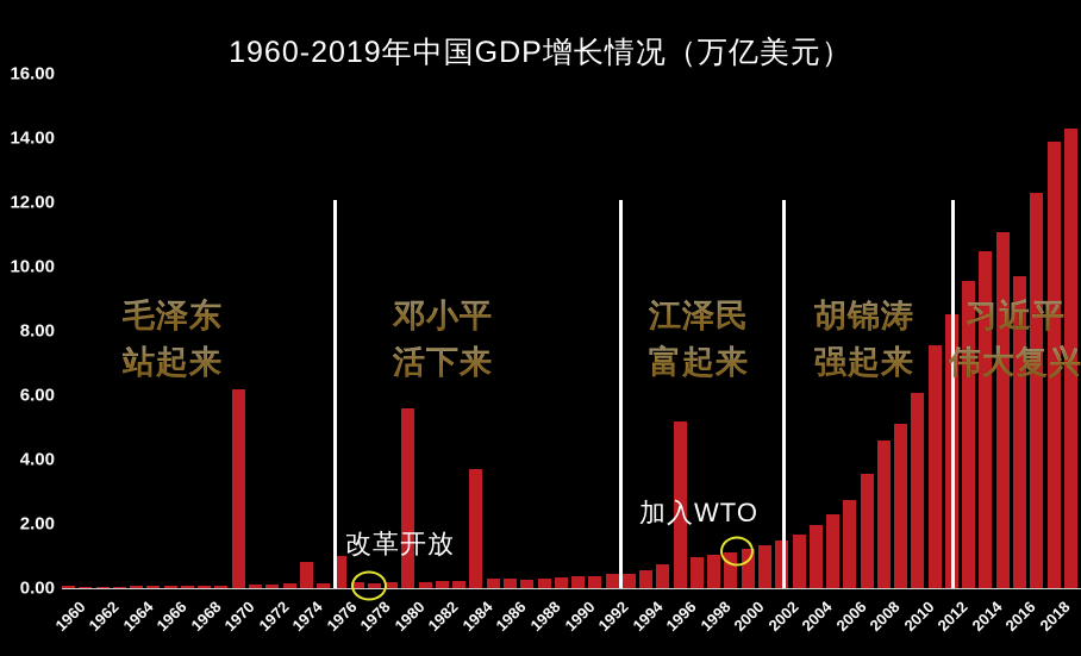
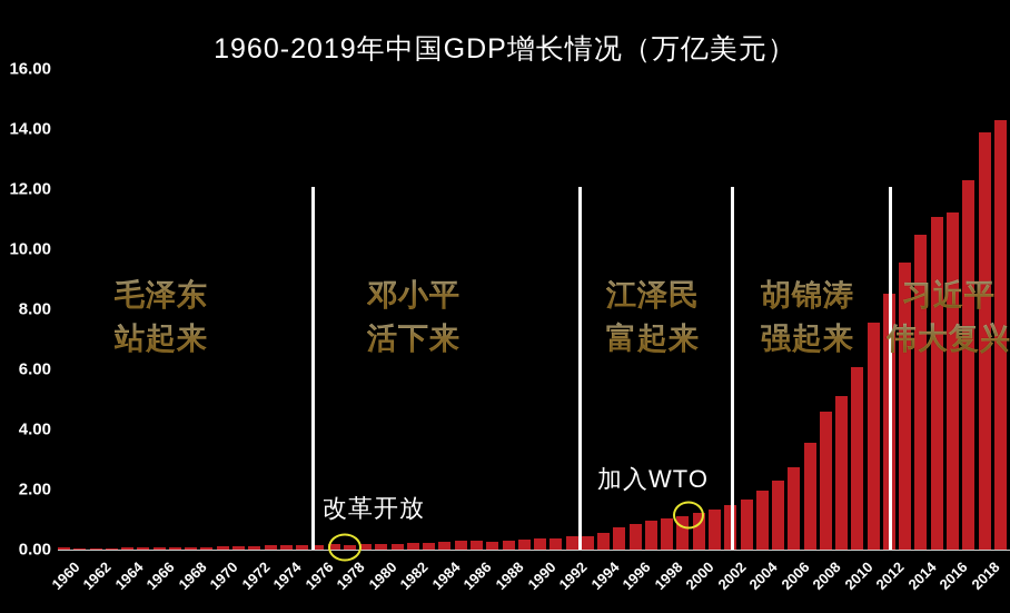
1970: 6.2 -> 0.1
1974: 0.8 -> 0.1
1976: 1.0 -> 0.2
1980: 5.6 -> 0.2
1984: 3.7 -> 0.3
1996: 5.2 -> 0.9
2016: 9.7 -> 11.2
